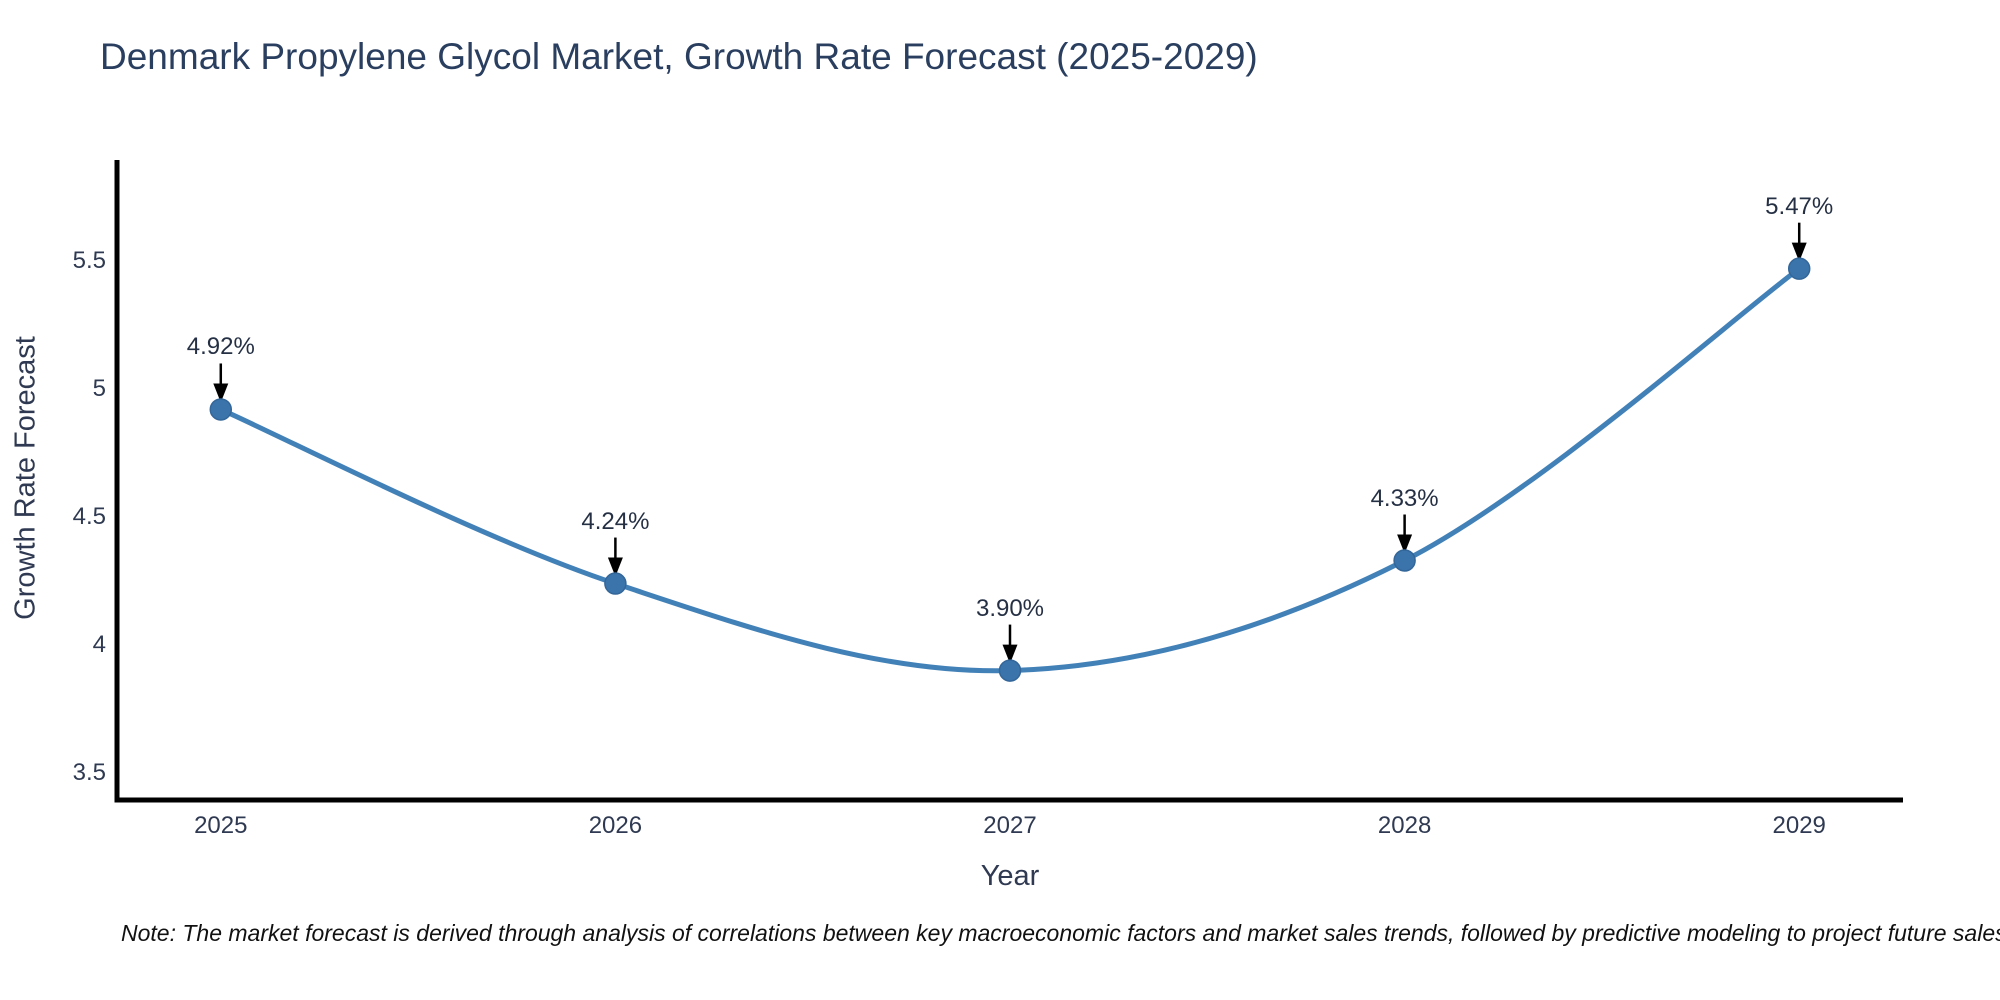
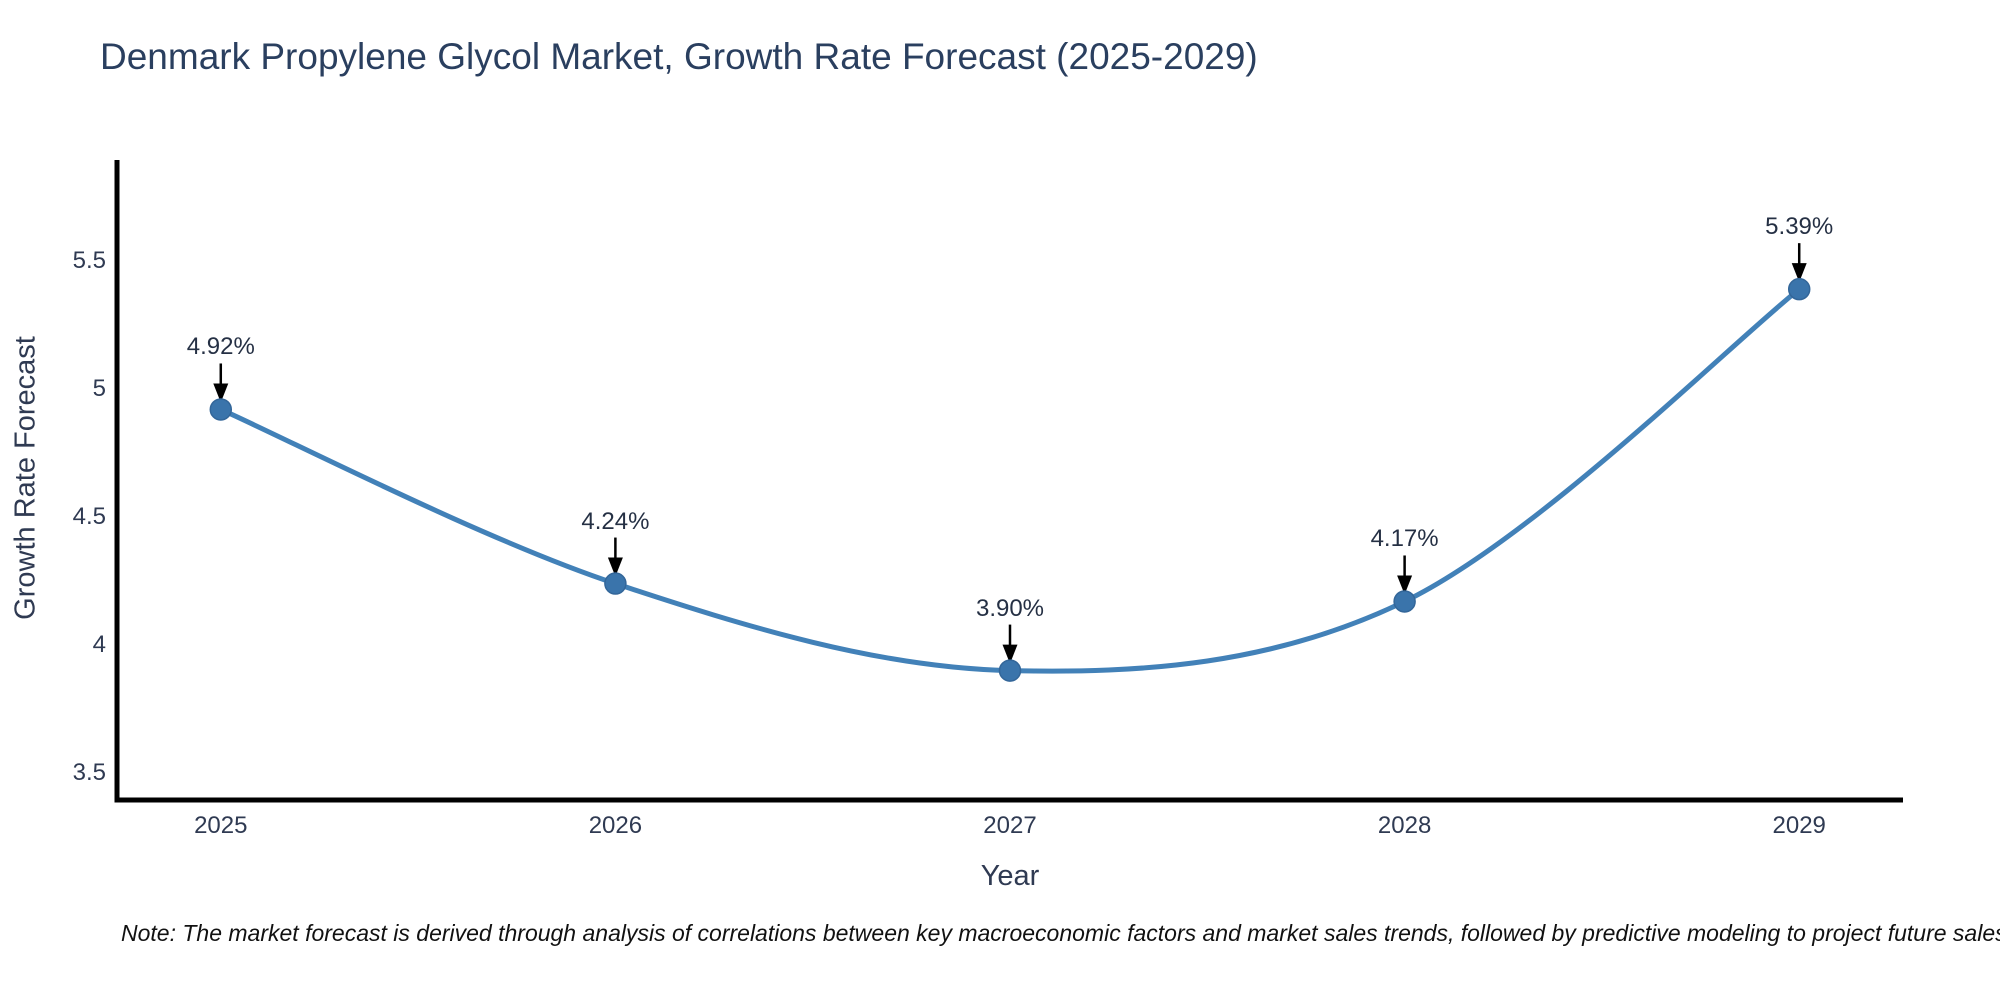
2028: 4.33% -> 4.17%
2029: 5.47% -> 5.39%
